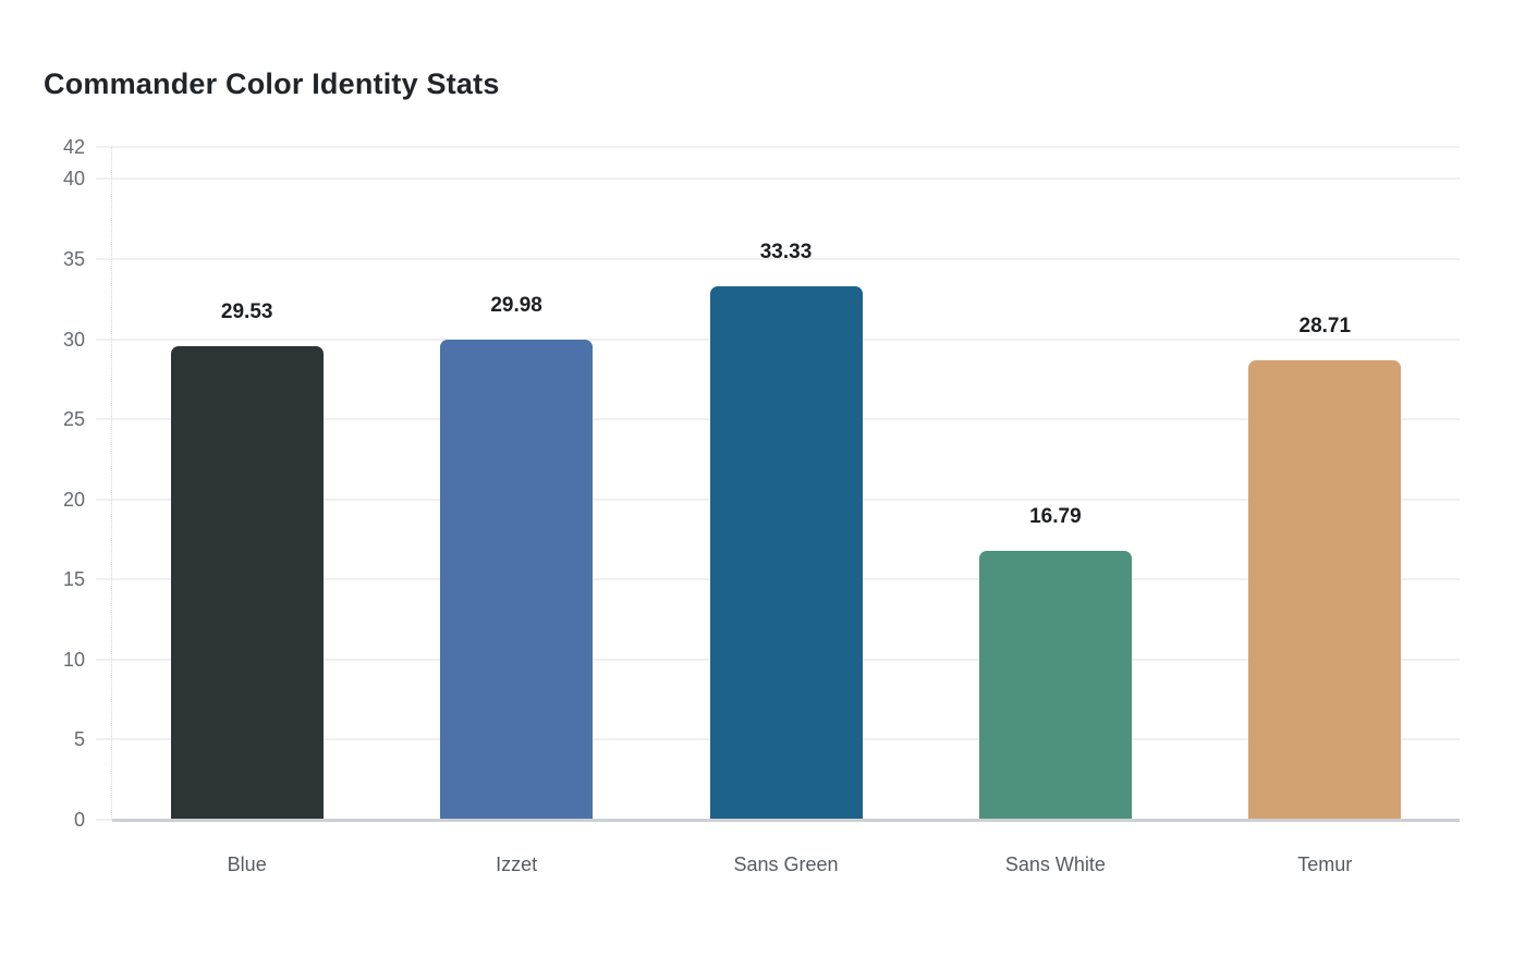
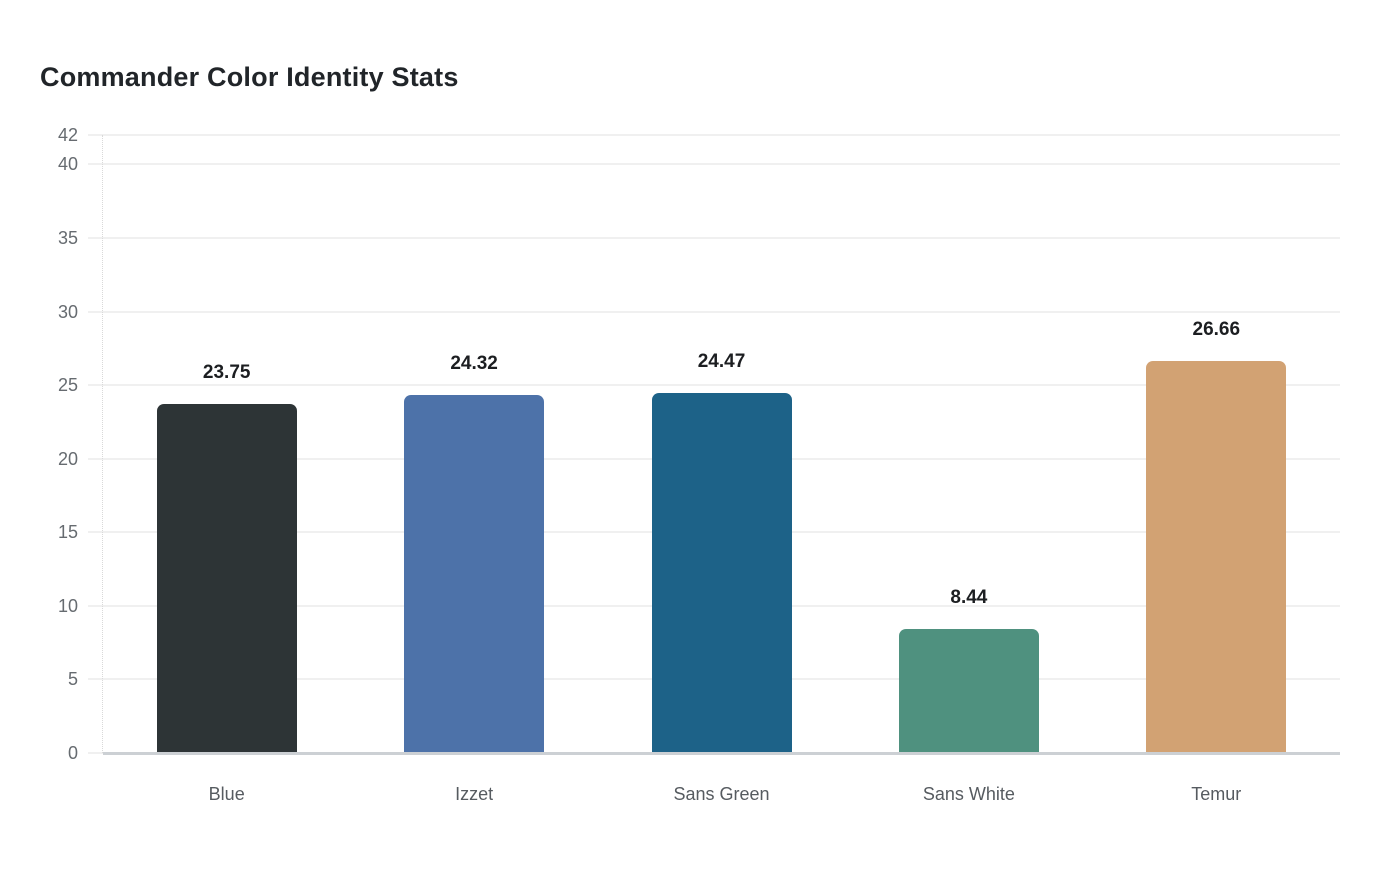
Blue: 29.53 -> 23.75
Izzet: 29.98 -> 24.32
Sans Green: 33.33 -> 24.47
Sans White: 16.79 -> 8.44
Temur: 28.71 -> 26.66
